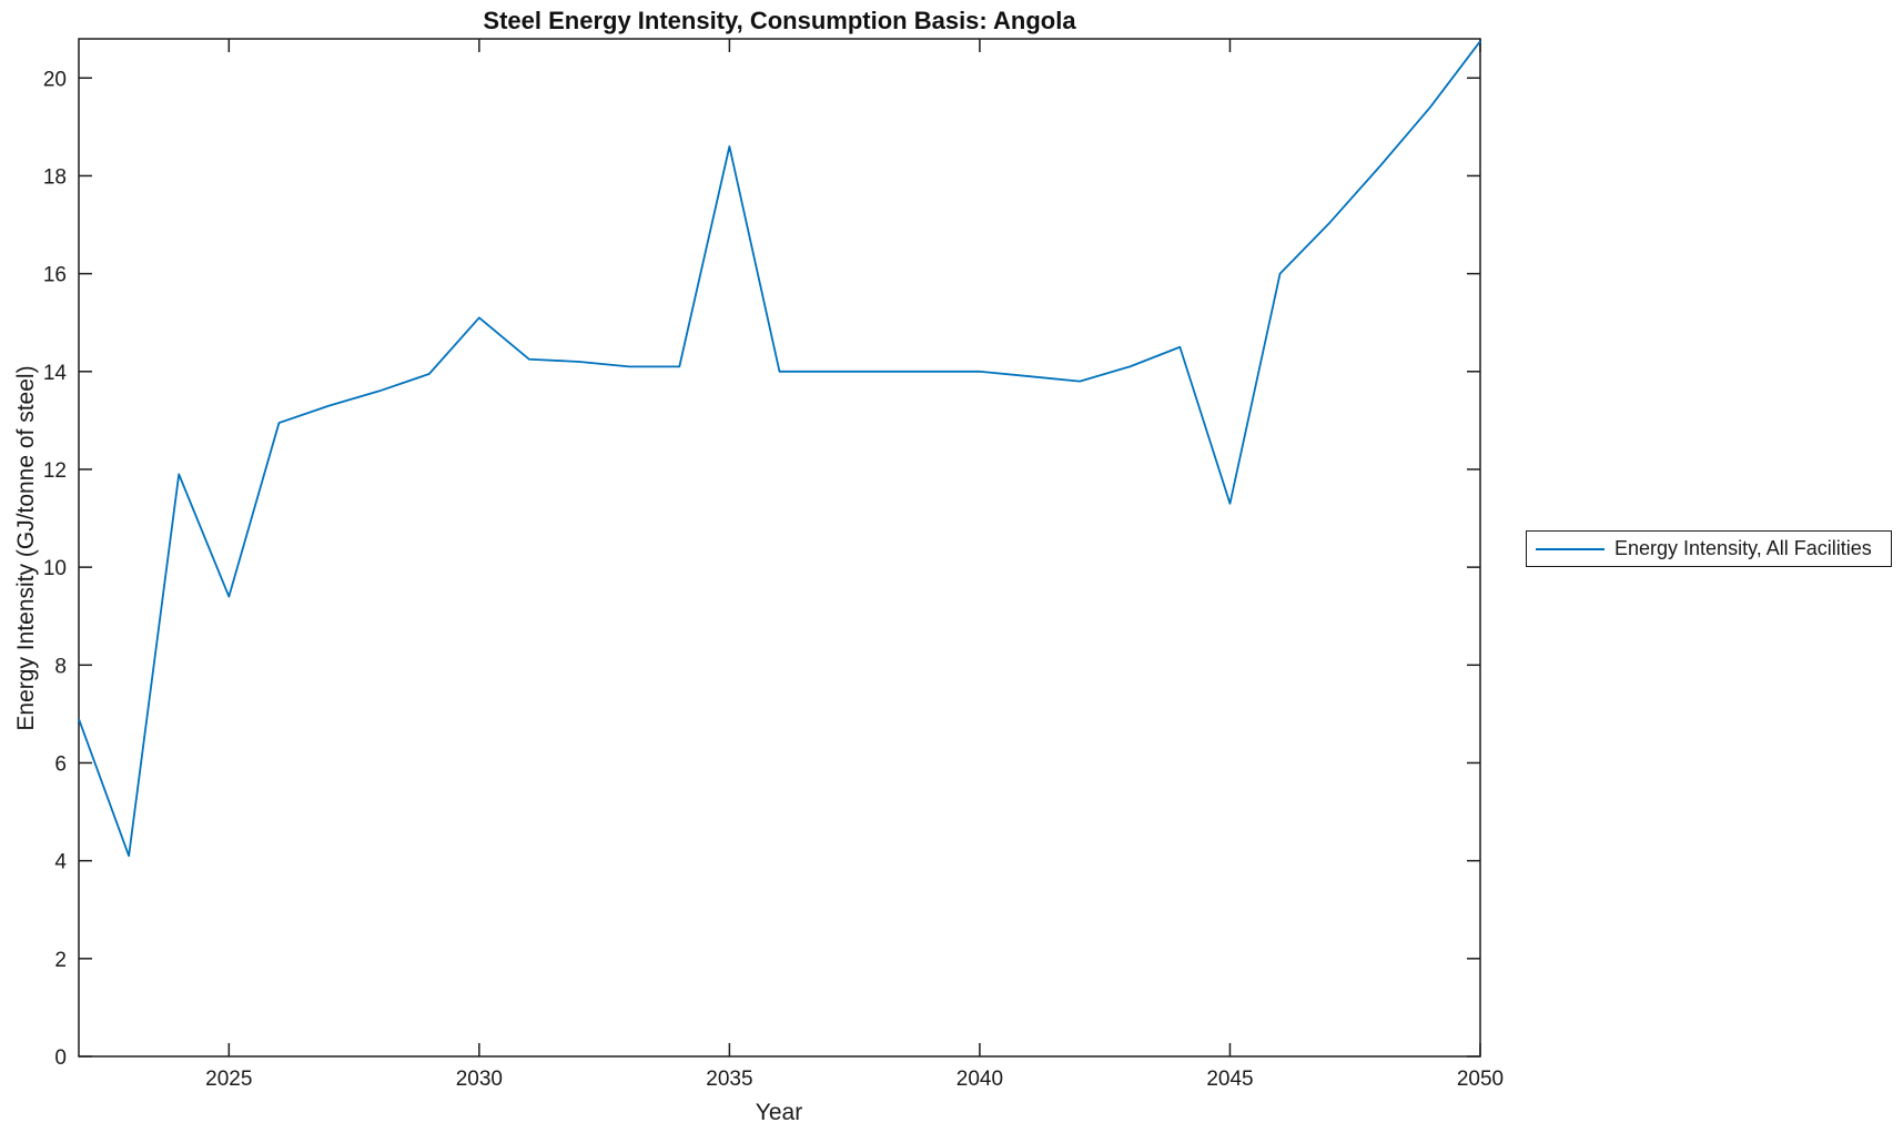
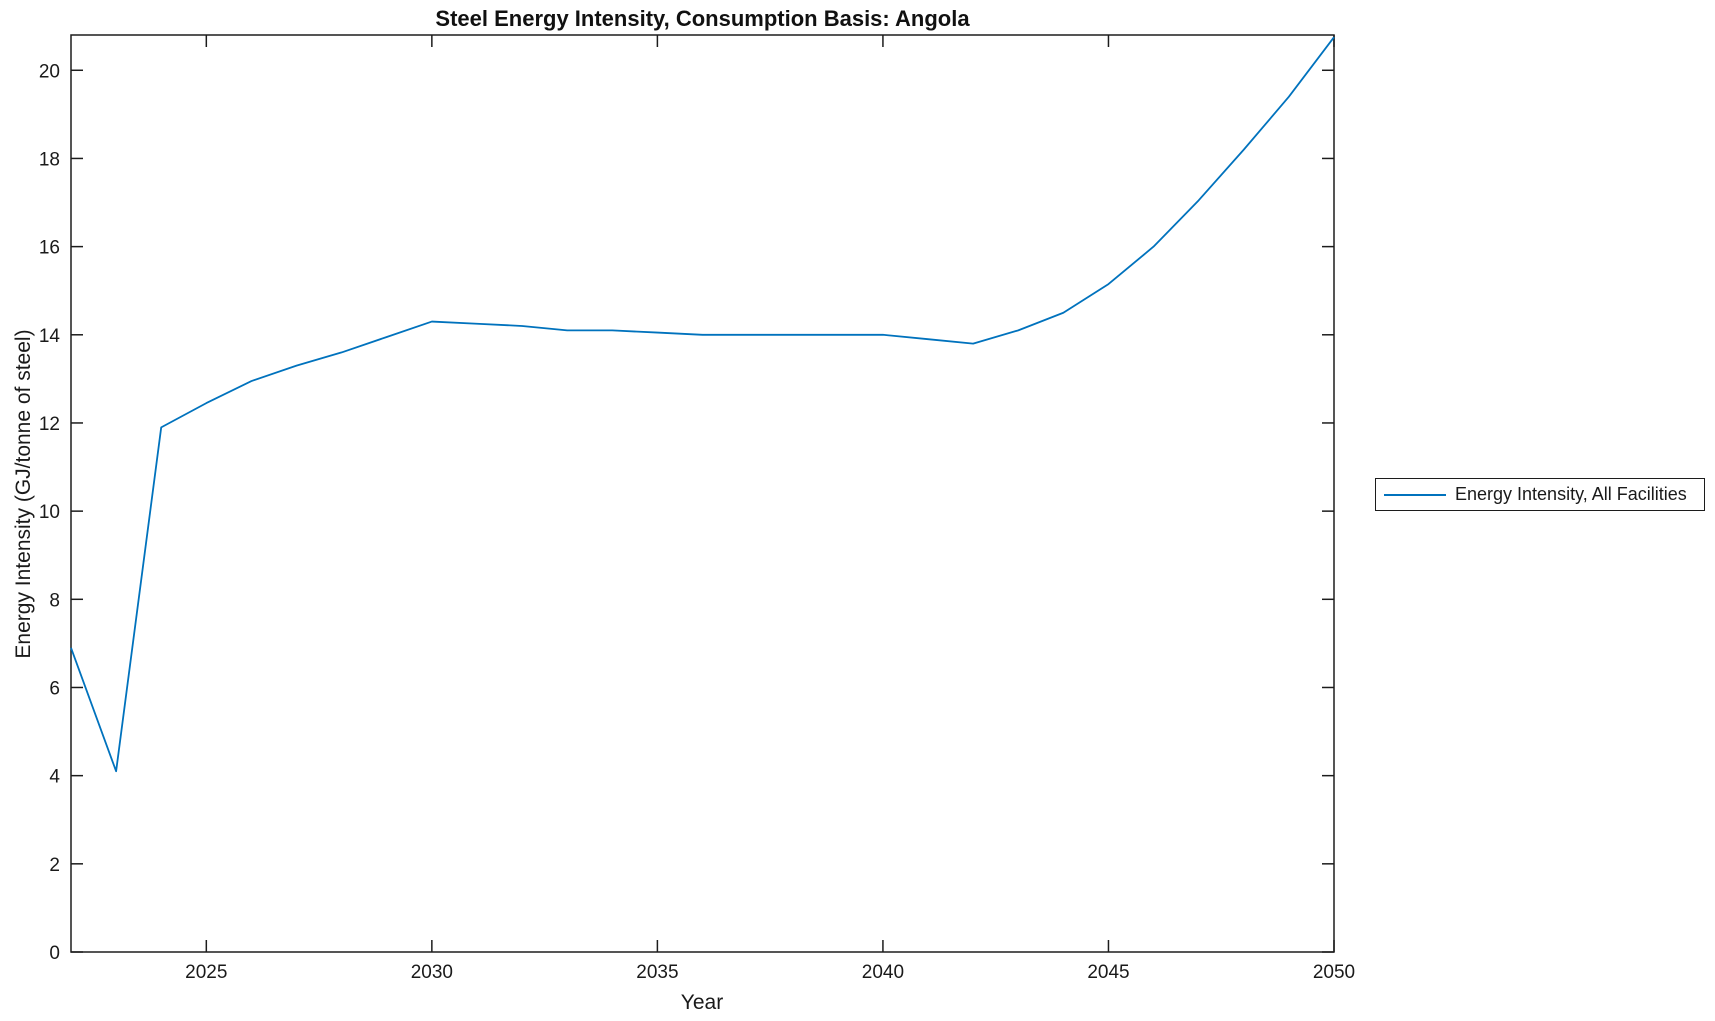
2025: 9.4 -> 12.4
2030: 15.1 -> 14.3
2035: 18.6 -> 14.1
2045: 11.3 -> 15.2
